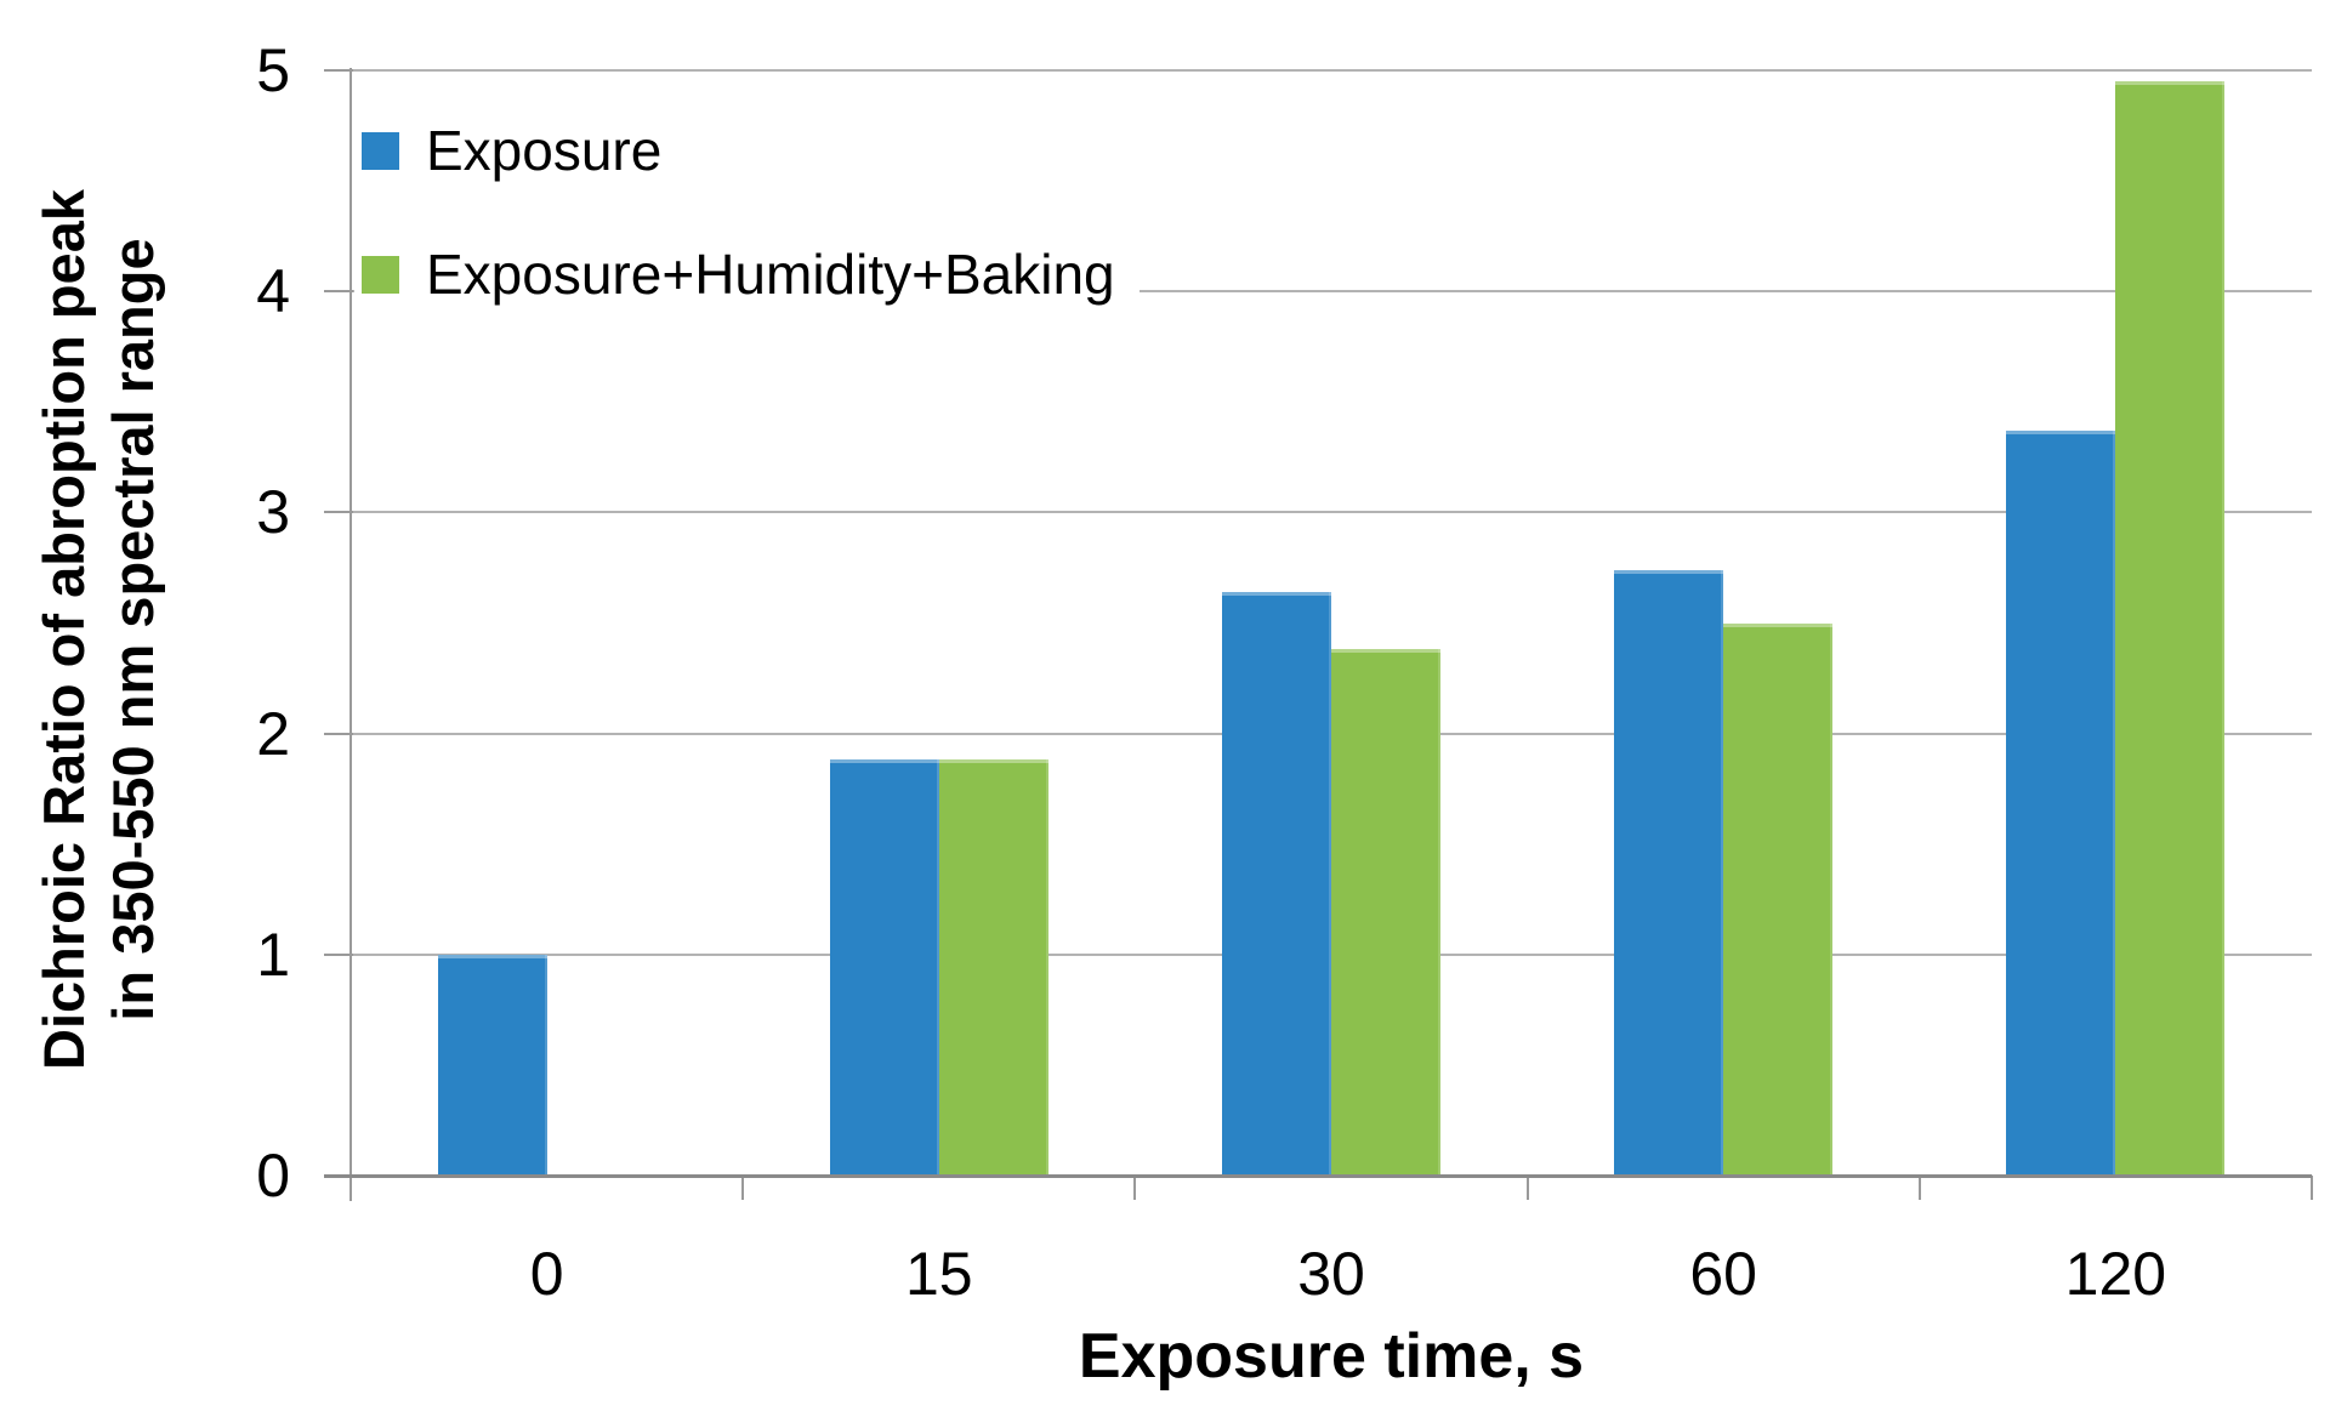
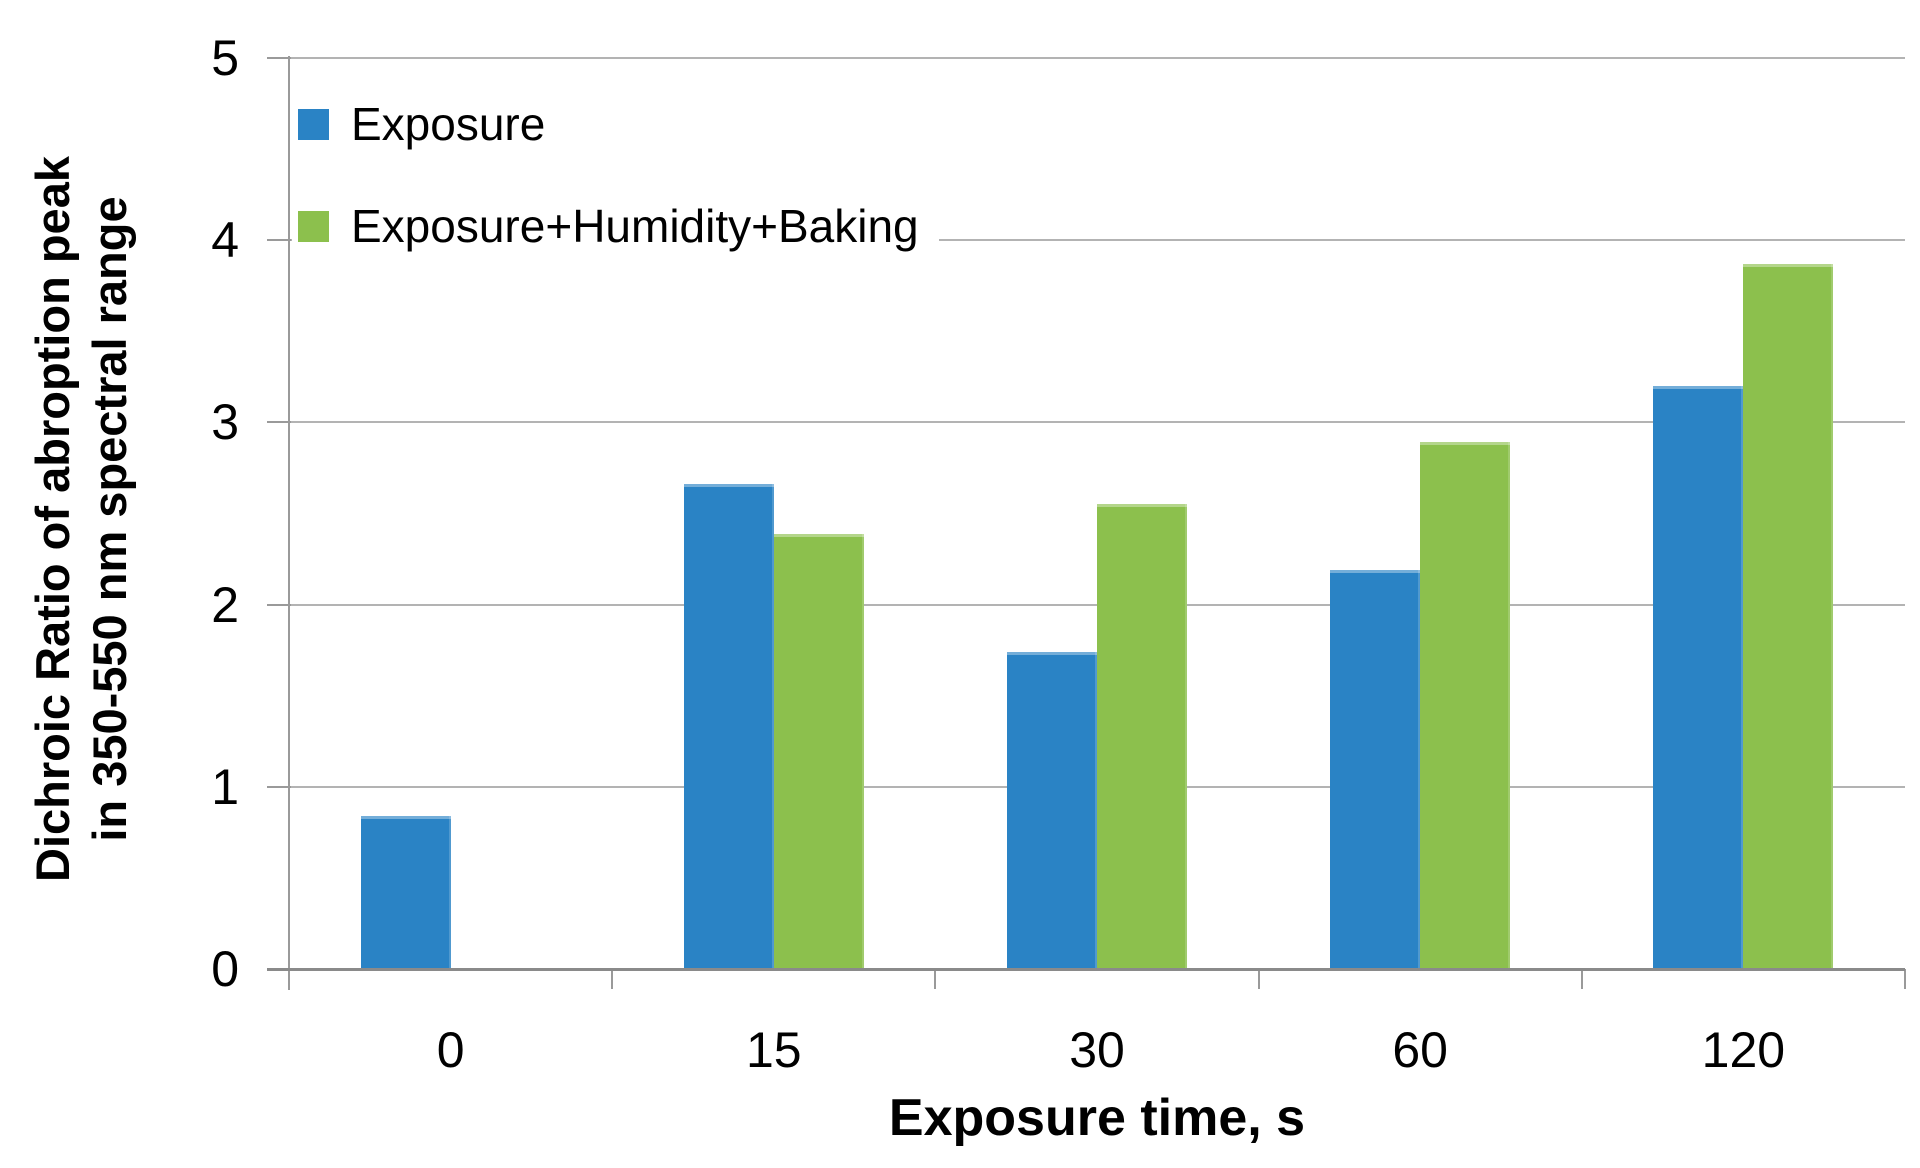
Exposure/0: 1.00 -> 0.84
Exposure/15: 1.88 -> 2.66
Exposure+Humidity+Baking/15: 1.88 -> 2.39
Exposure/30: 2.64 -> 1.74
Exposure+Humidity+Baking/30: 2.38 -> 2.55
Exposure/60: 2.74 -> 2.19
Exposure+Humidity+Baking/60: 2.50 -> 2.89
Exposure/120: 3.37 -> 3.20
Exposure+Humidity+Baking/120: 4.95 -> 3.87
